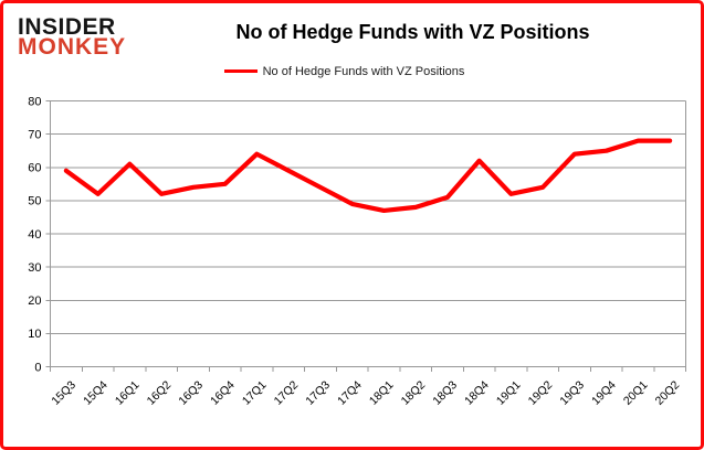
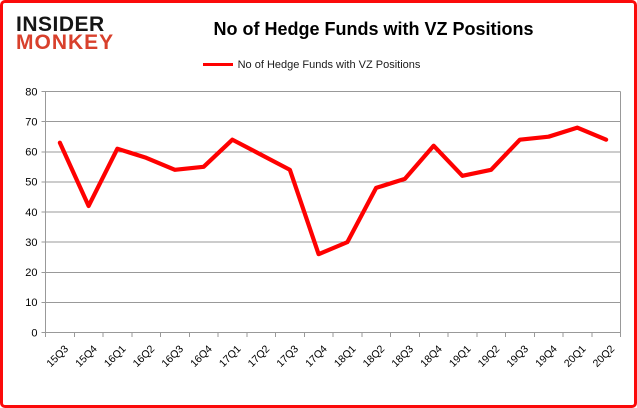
15Q3: 59 -> 63
15Q4: 52 -> 42
16Q2: 52 -> 58
17Q4: 49 -> 26
18Q1: 47 -> 30
20Q2: 68 -> 64
